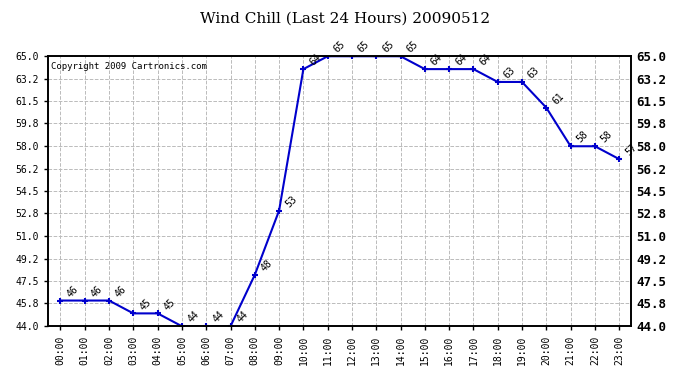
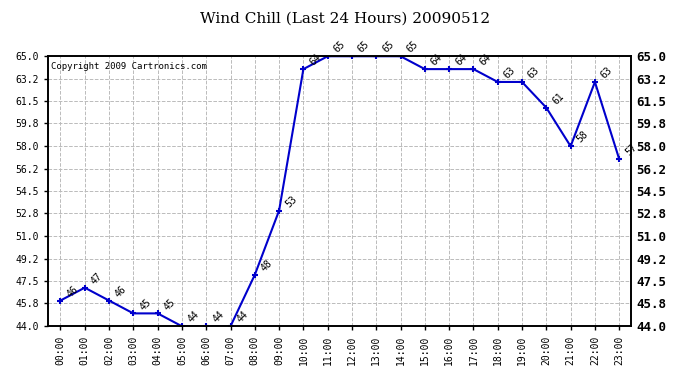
01:00: 46 -> 47
22:00: 58 -> 63
